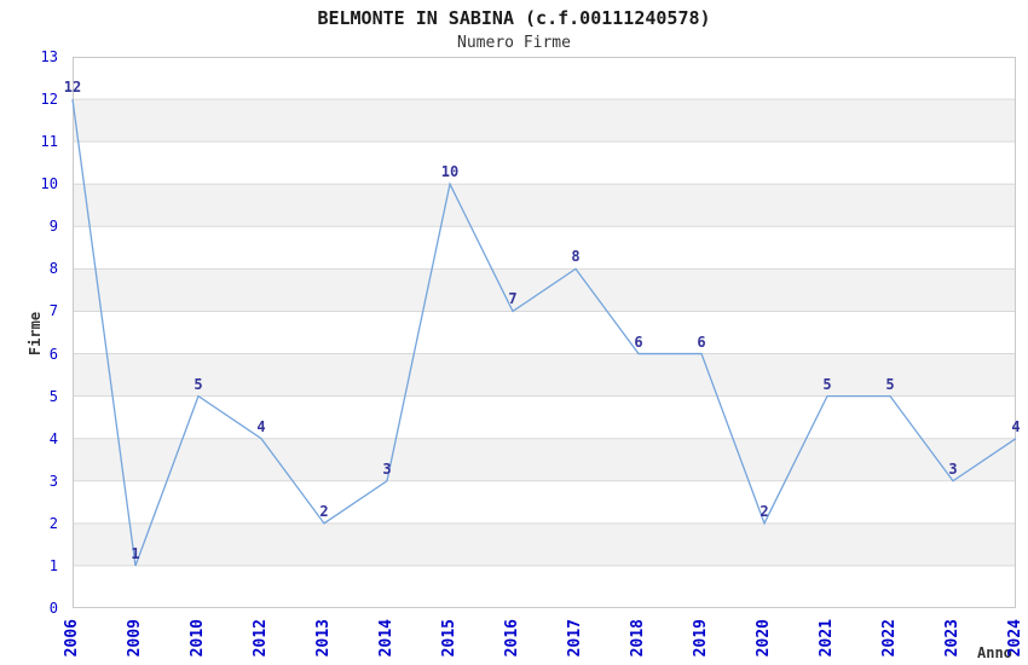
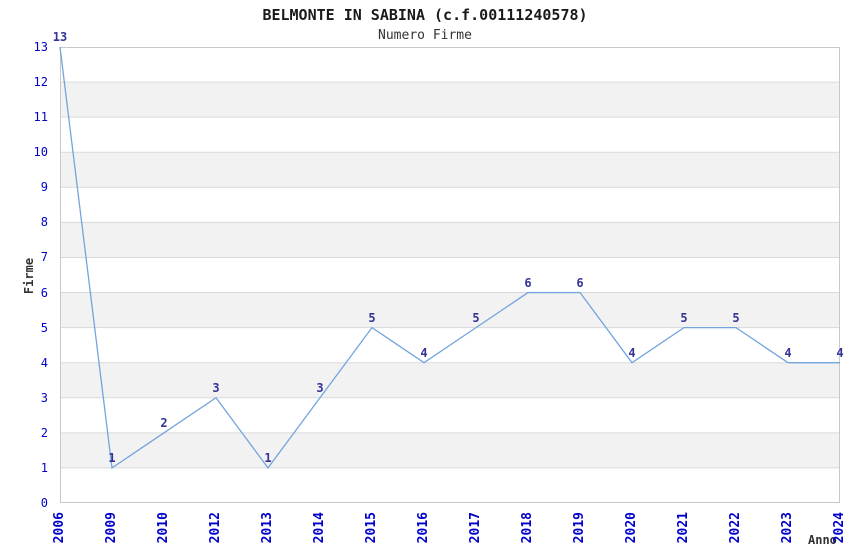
2006: 12 -> 13
2010: 5 -> 2
2012: 4 -> 3
2013: 2 -> 1
2015: 10 -> 5
2016: 7 -> 4
2017: 8 -> 5
2020: 2 -> 4
2023: 3 -> 4
